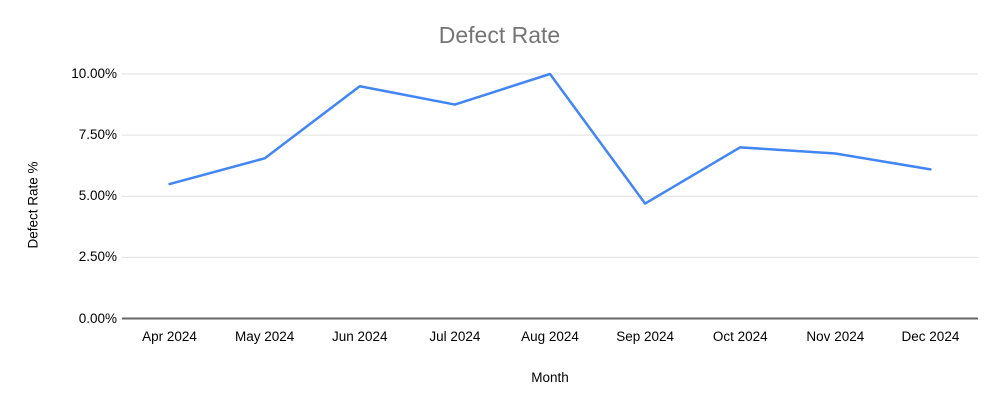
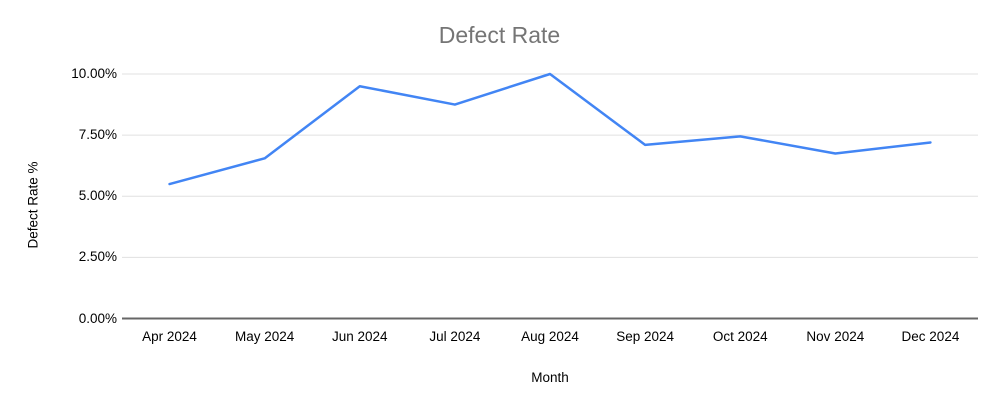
Sep 2024: 4.7% -> 7.1%
Oct 2024: 7.0% -> 7.5%
Dec 2024: 6.1% -> 7.2%
